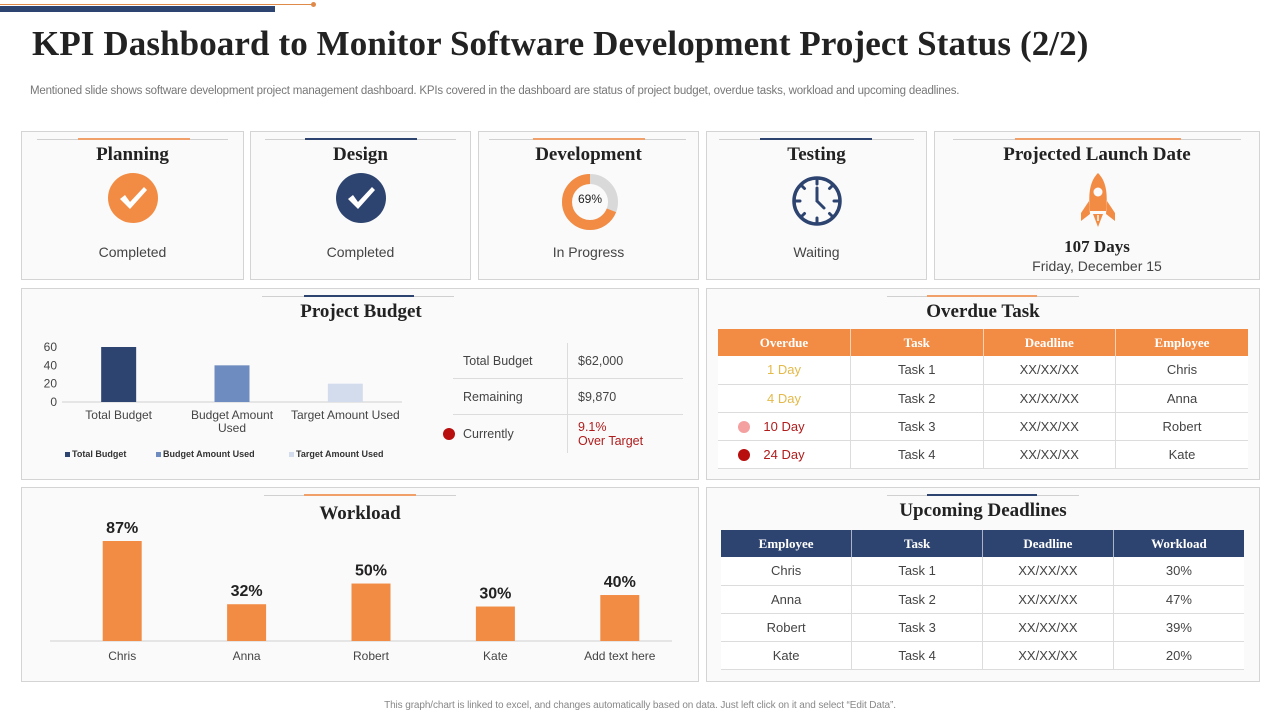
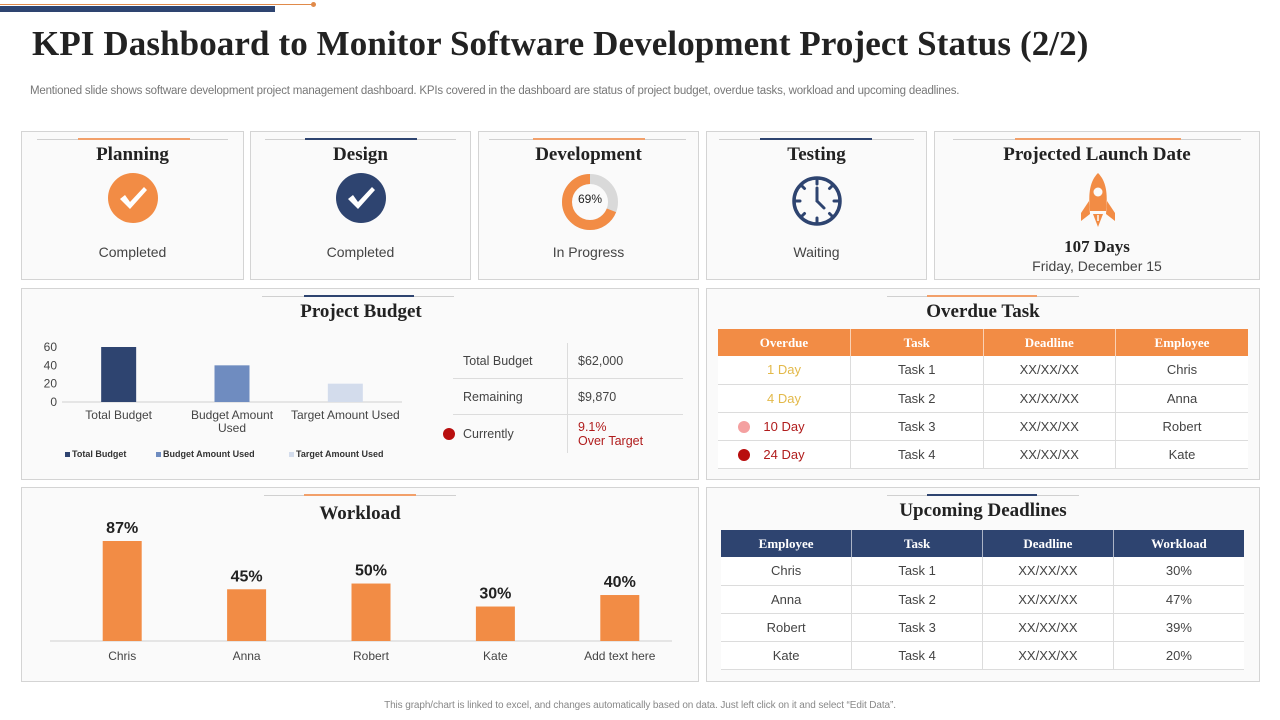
Workload/Anna: 32% -> 45%
